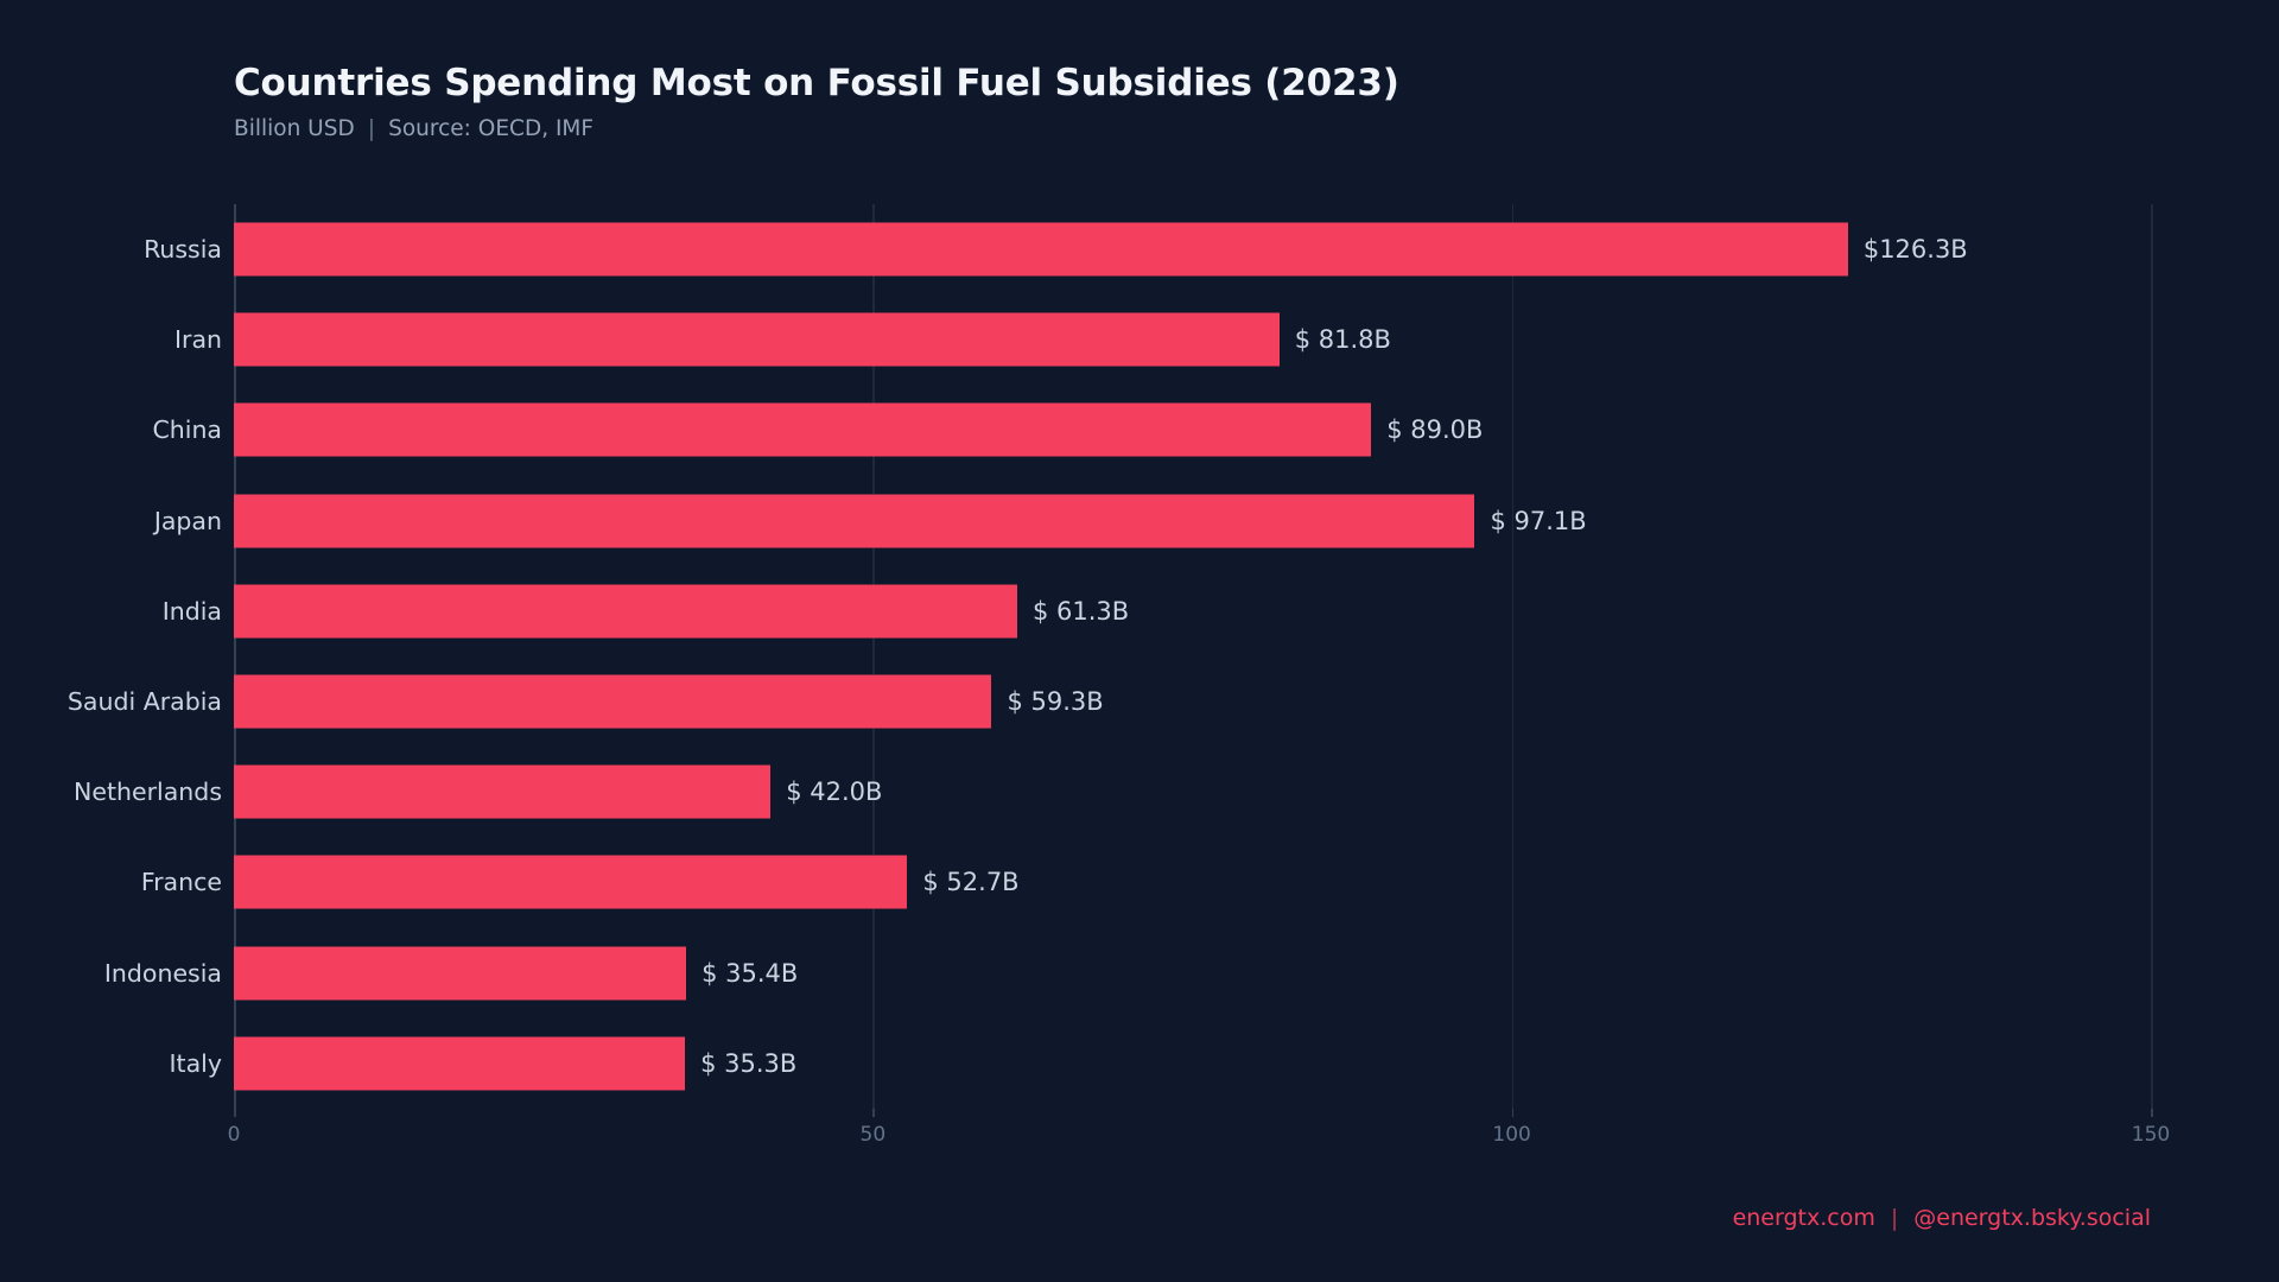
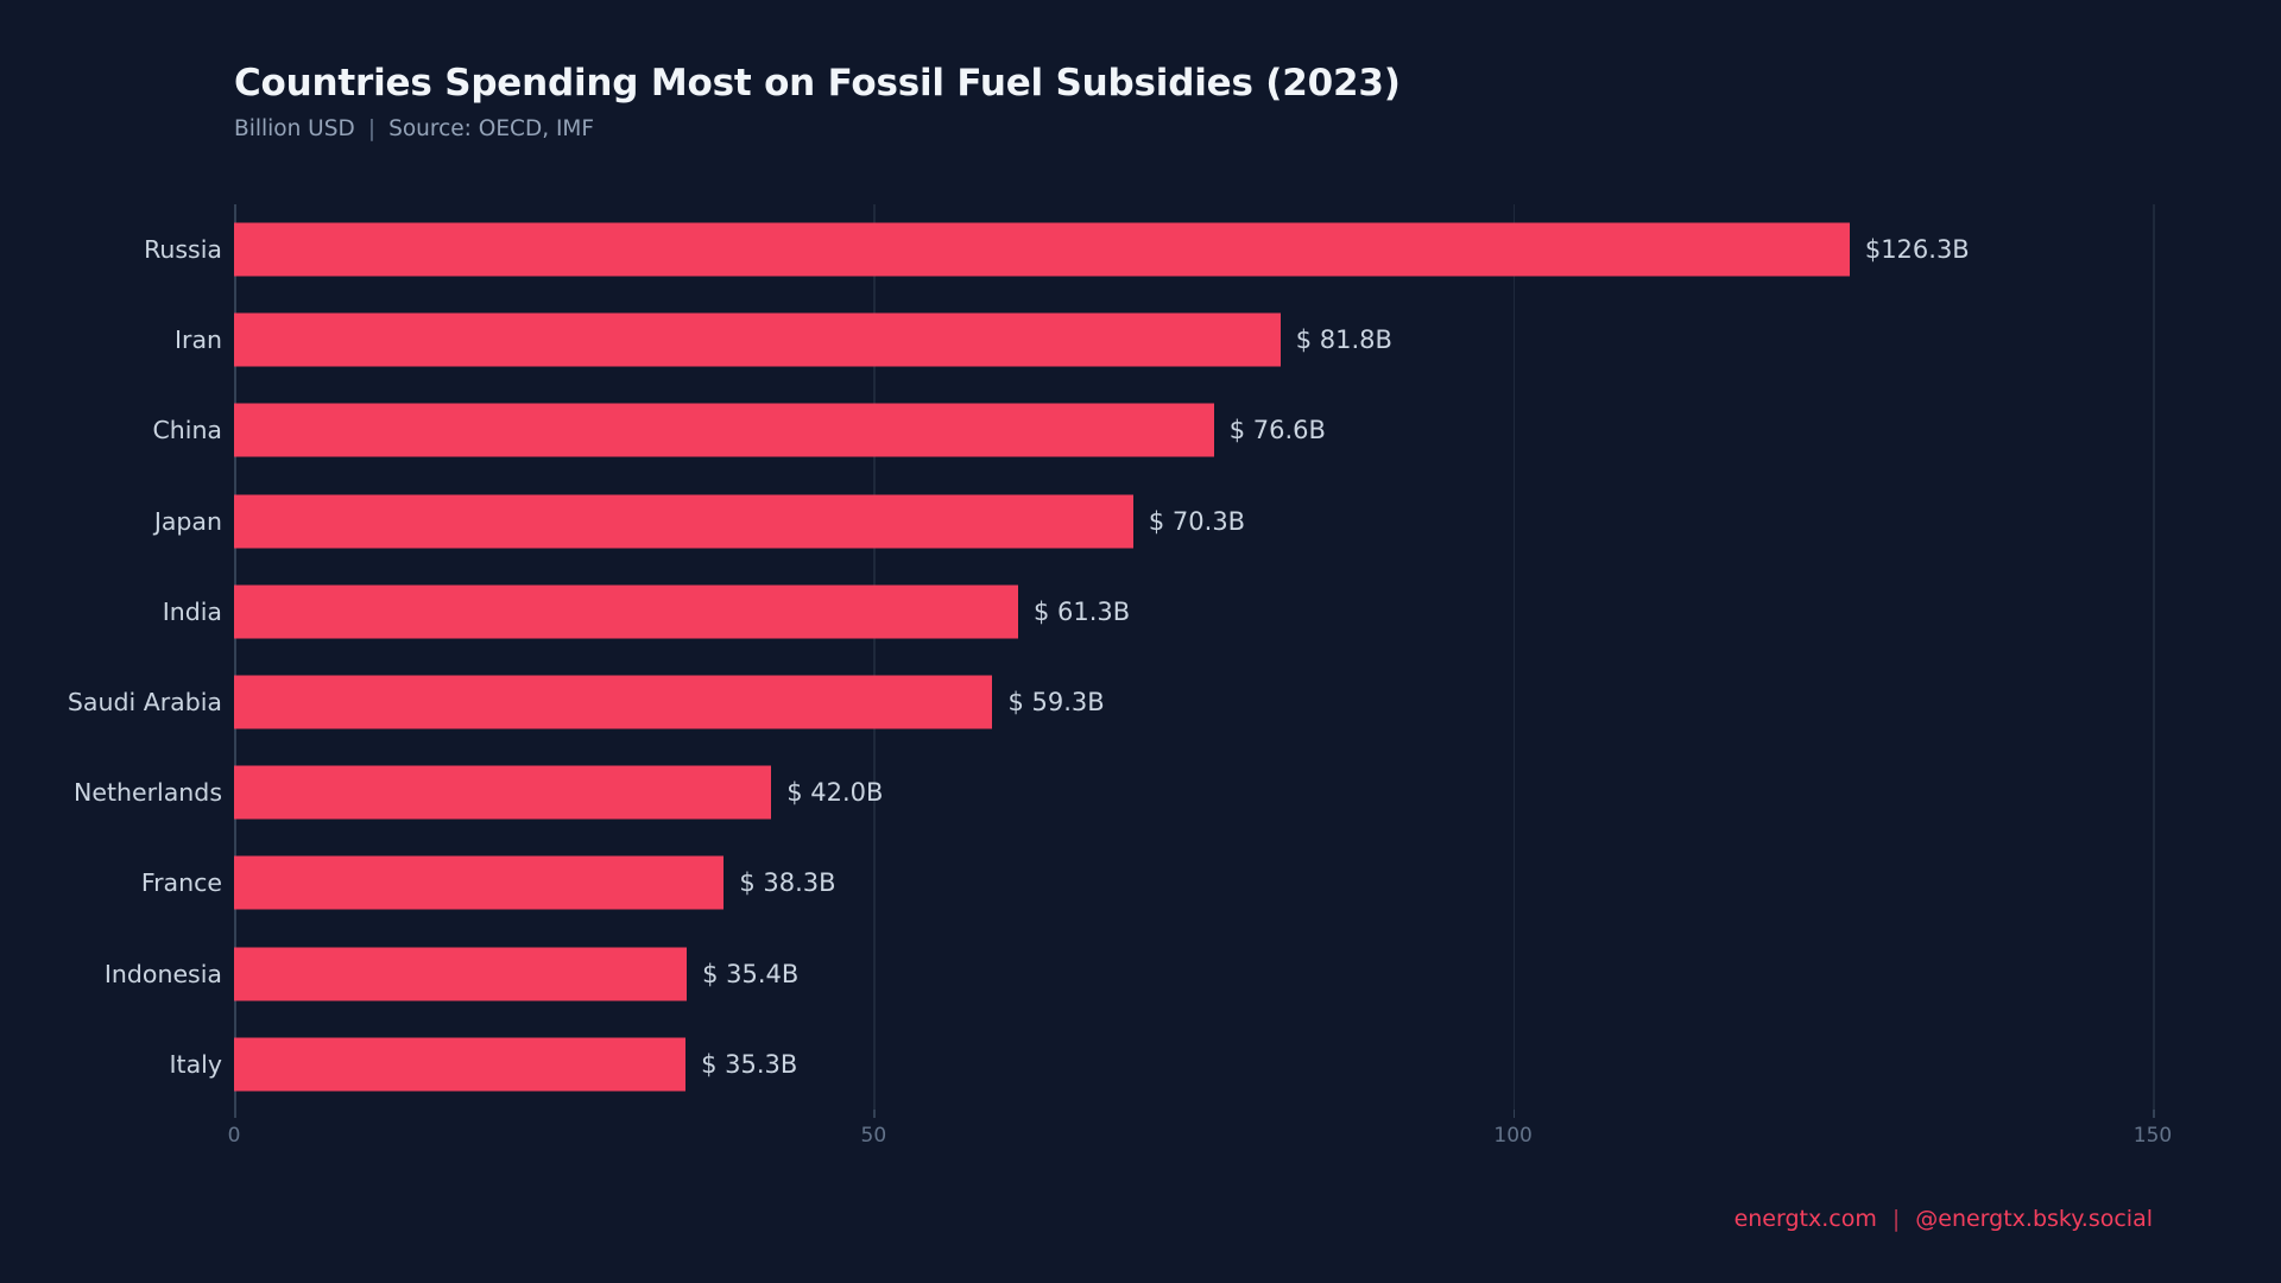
China: 89.0B -> 76.6B
Japan: 97.1B -> 70.3B
France: 52.7B -> 38.3B
